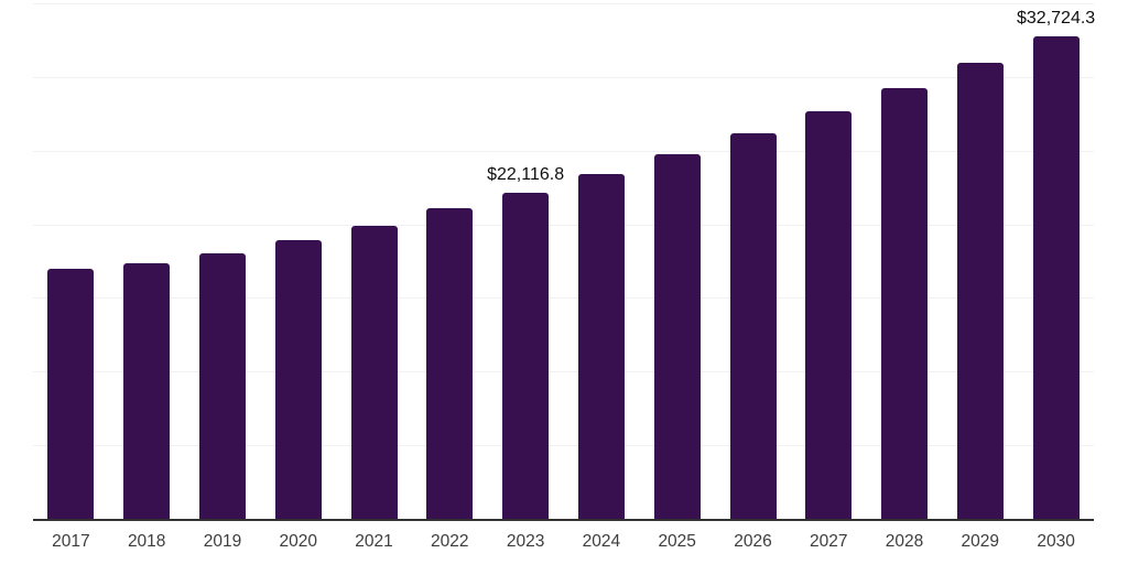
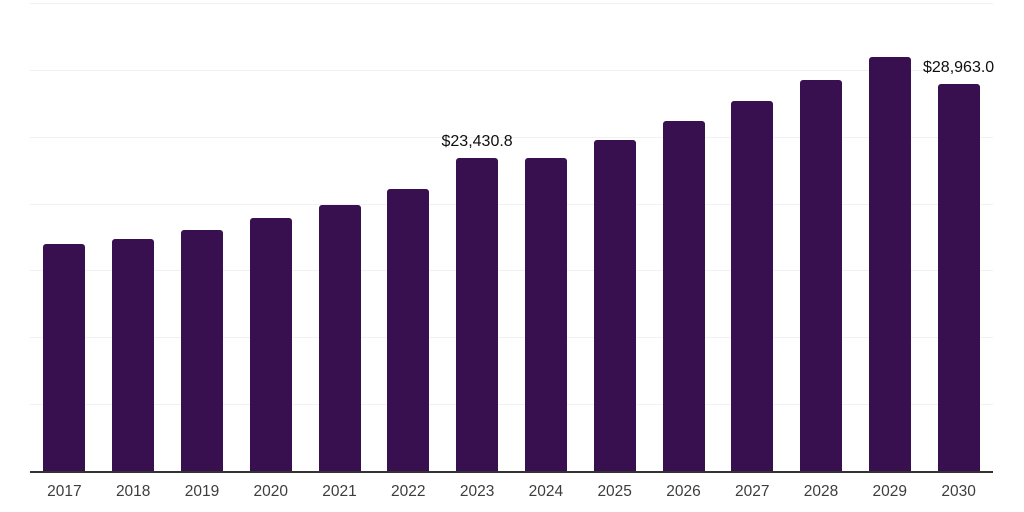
2023: $22,116.8 -> $23,430.8
2030: $32,724.3 -> $28,963.0
